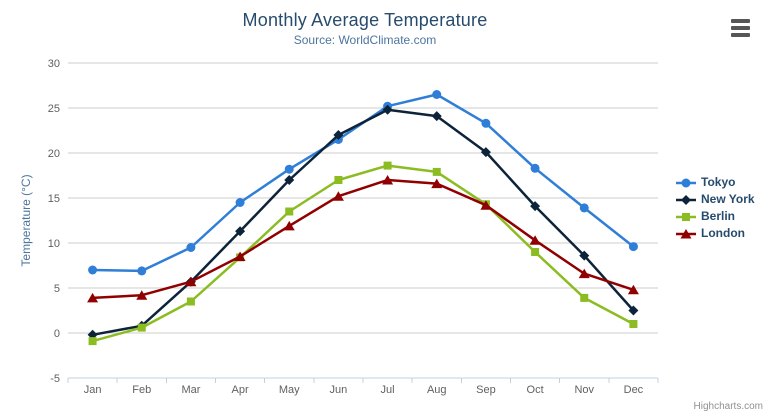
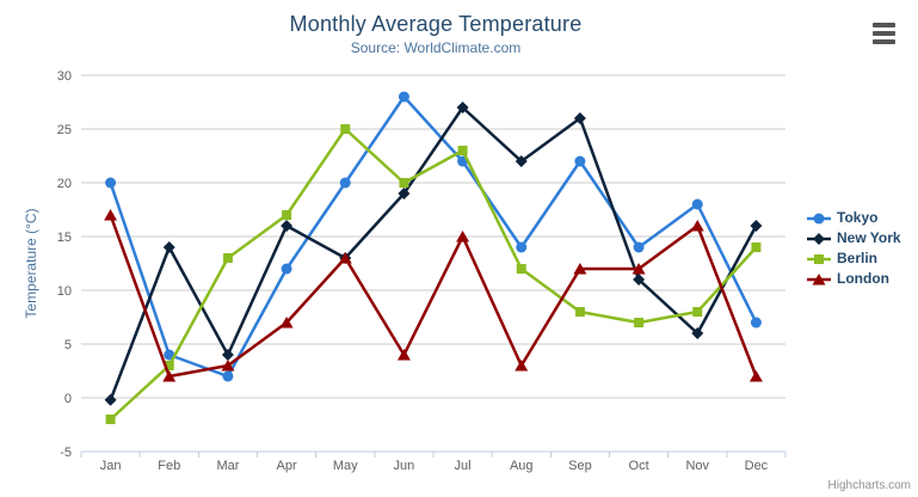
Tokyo/Jan: 7 -> 20
Berlin/Jan: -1 -> -2
London/Jan: 4 -> 17
Tokyo/Feb: 7 -> 4
New York/Feb: 1 -> 14
Berlin/Feb: 1 -> 3
London/Feb: 4 -> 2
Tokyo/Mar: 10 -> 2
New York/Mar: 6 -> 4
Berlin/Mar: 4 -> 13
London/Mar: 6 -> 3
Tokyo/Apr: 14 -> 12
New York/Apr: 11 -> 16
Berlin/Apr: 8 -> 17
London/Apr: 8 -> 7
Tokyo/May: 18 -> 20
New York/May: 17 -> 13
Berlin/May: 14 -> 25
London/May: 12 -> 13
Tokyo/Jun: 22 -> 28
New York/Jun: 22 -> 19
Berlin/Jun: 17 -> 20
London/Jun: 15 -> 4
Tokyo/Jul: 25 -> 22
New York/Jul: 25 -> 27
Berlin/Jul: 19 -> 23
London/Jul: 17 -> 15
Tokyo/Aug: 26 -> 14
New York/Aug: 24 -> 22
Berlin/Aug: 18 -> 12
London/Aug: 17 -> 3
Tokyo/Sep: 23 -> 22
New York/Sep: 20 -> 26
Berlin/Sep: 14 -> 8
London/Sep: 14 -> 12
Tokyo/Oct: 18 -> 14
New York/Oct: 14 -> 11
Berlin/Oct: 9 -> 7
London/Oct: 10 -> 12
Tokyo/Nov: 14 -> 18
New York/Nov: 9 -> 6
Berlin/Nov: 4 -> 8
London/Nov: 7 -> 16
Tokyo/Dec: 10 -> 7
New York/Dec: 2 -> 16
Berlin/Dec: 1 -> 14
London/Dec: 5 -> 2
